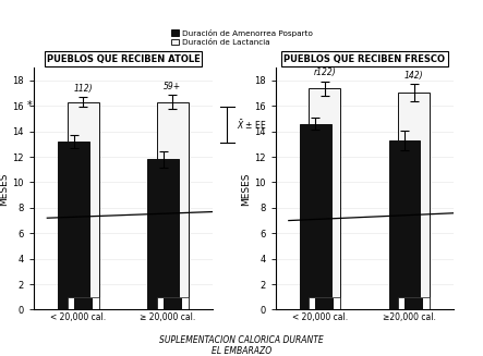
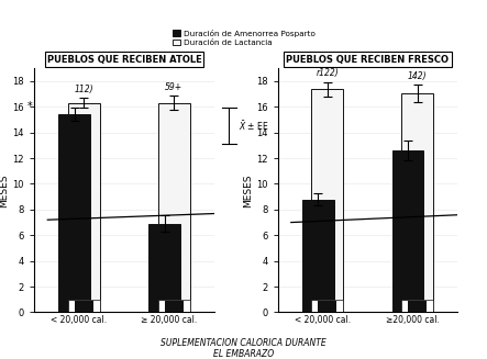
PUEBLOS QUE RECIBEN ATOLE/Duración de Amenorrea Posparto/< 20,000 cal.: 13.2 -> 15.4
PUEBLOS QUE RECIBEN ATOLE/Duración de Amenorrea Posparto/≥ 20,000 cal.: 11.8 -> 6.9
PUEBLOS QUE RECIBEN FRESCO/Duración de Amenorrea Posparto/< 20,000 cal.: 14.6 -> 8.8
PUEBLOS QUE RECIBEN FRESCO/Duración de Amenorrea Posparto/≥20,000 cal.: 13.3 -> 12.6
